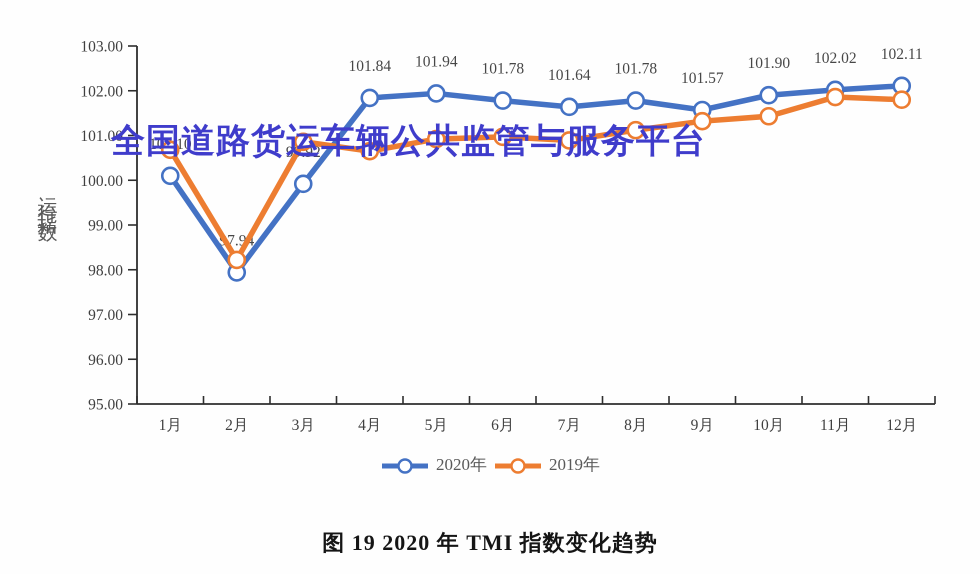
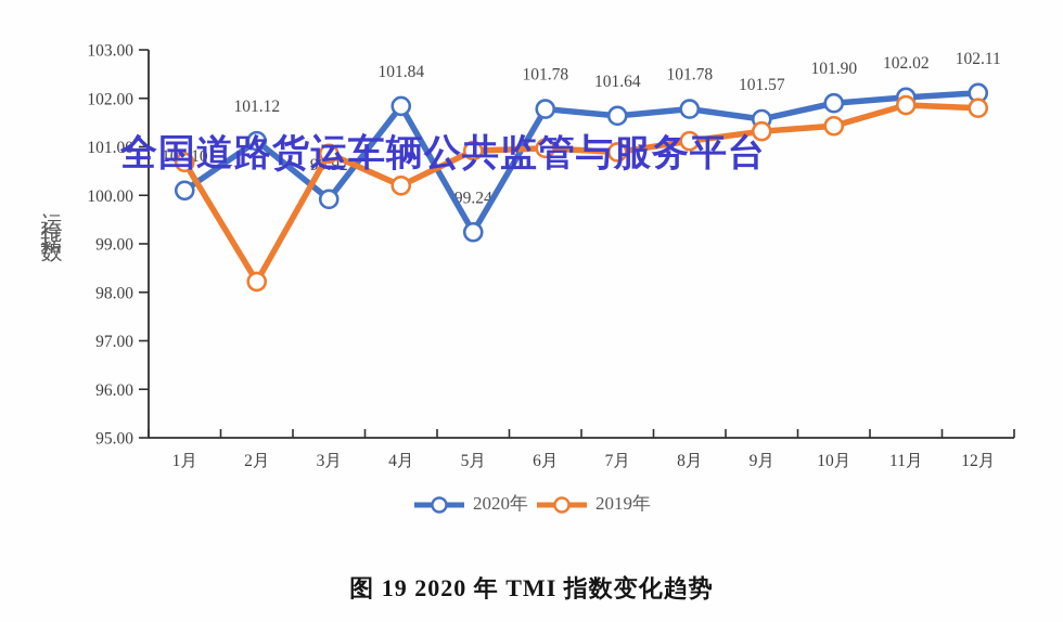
2020年/2月: 97.94 -> 101.12
2019年/4月: 100.7 -> 100.2
2020年/5月: 101.94 -> 99.24
